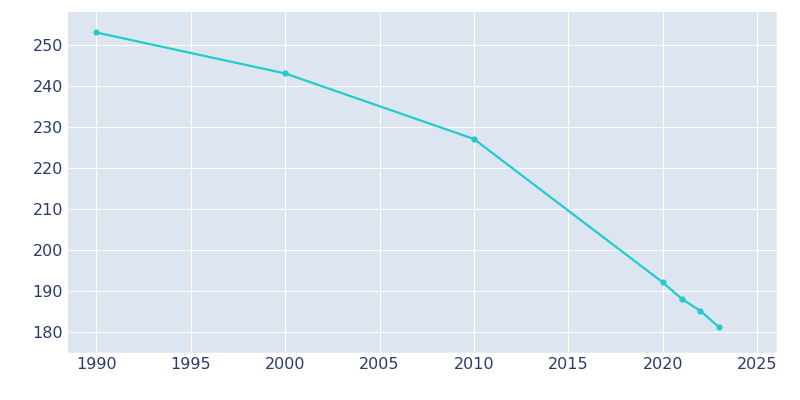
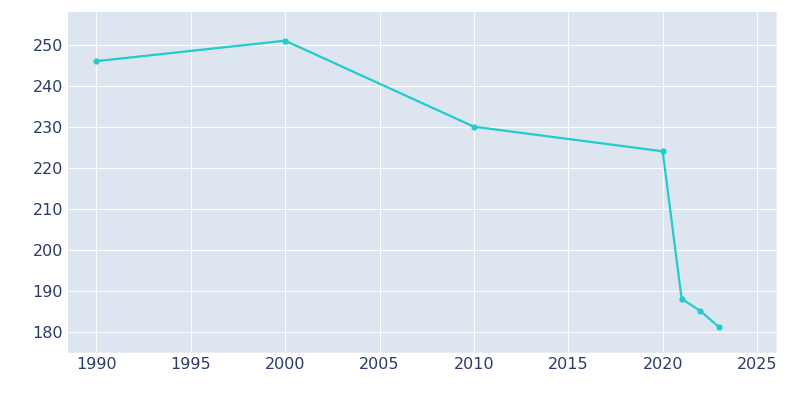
1990: 253 -> 246
2000: 243 -> 251
2010: 227 -> 230
2020: 192 -> 224
